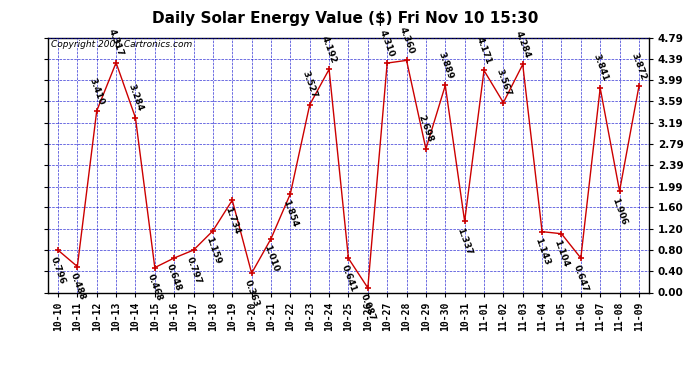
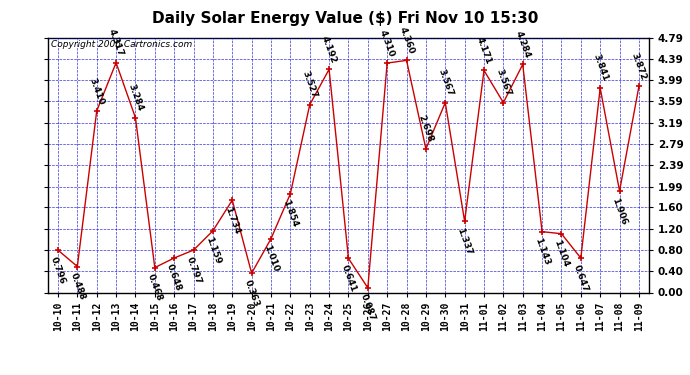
10-30: 3.889 -> 3.567
